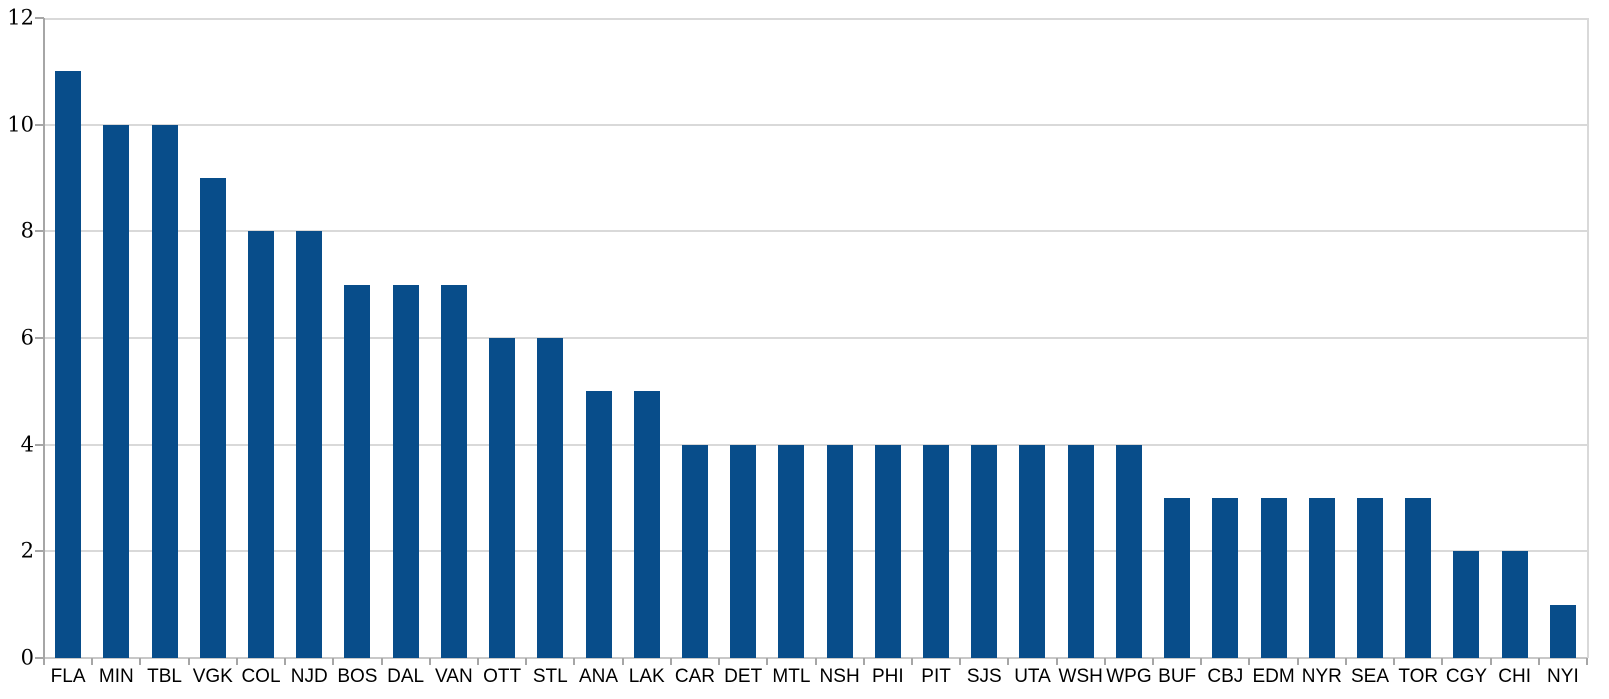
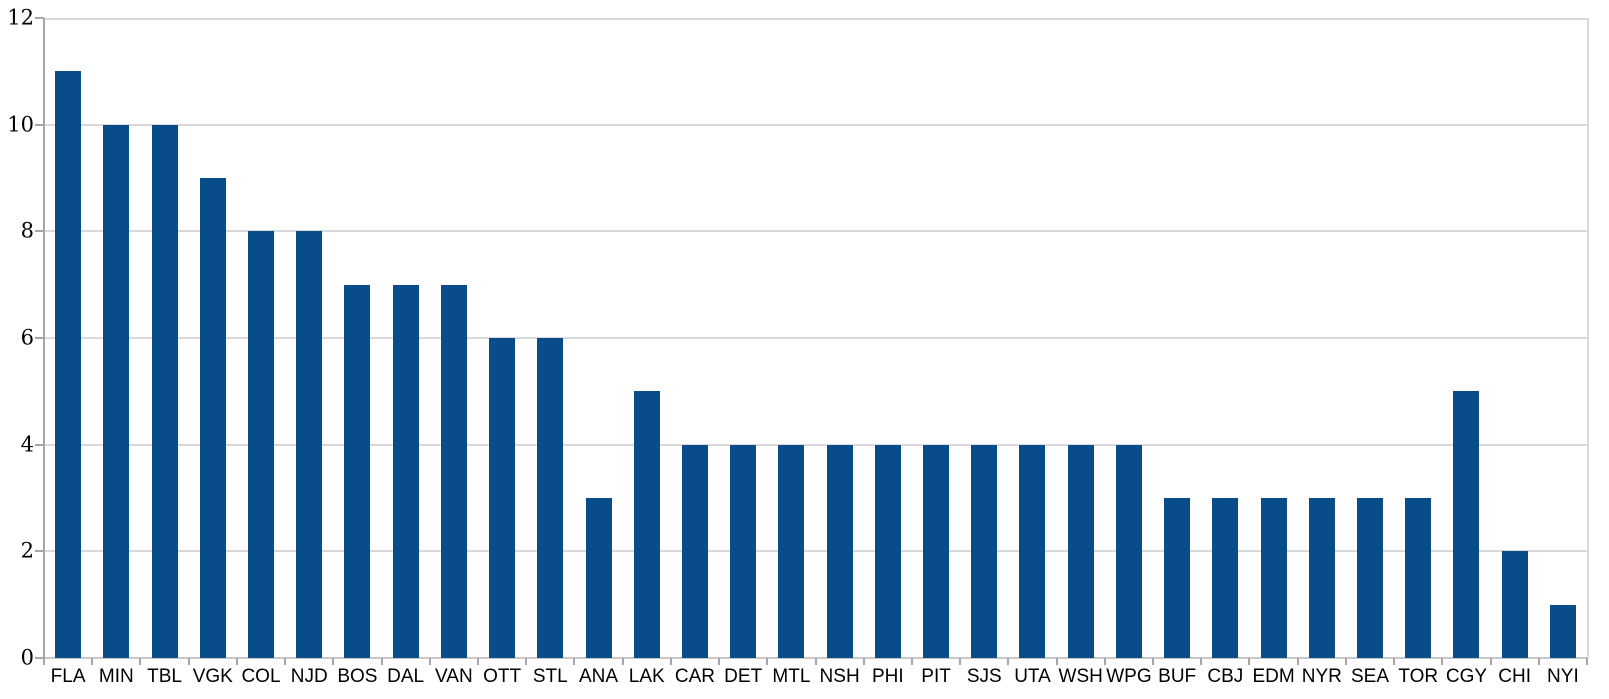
ANA: 5 -> 3
CGY: 2 -> 5
